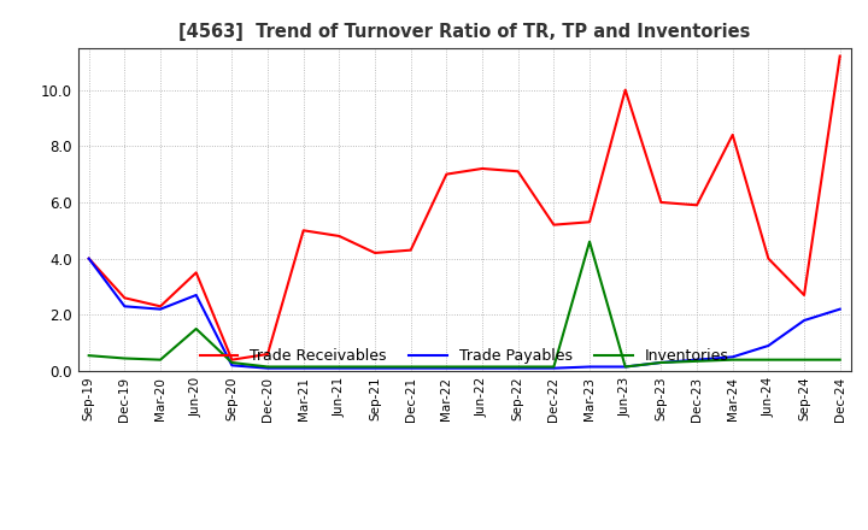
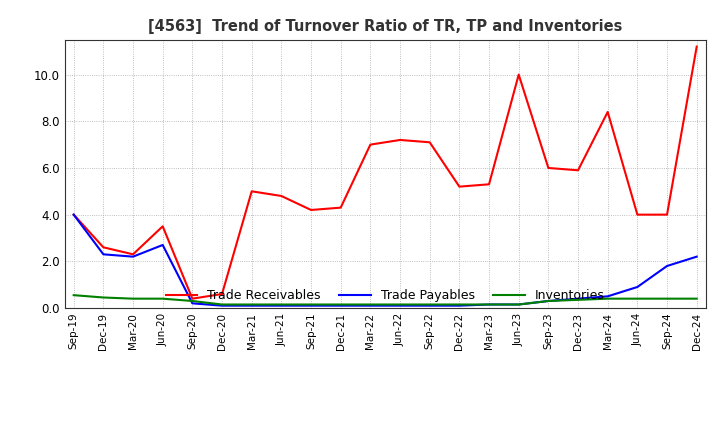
Inventories/Jun-20: 1.50 -> 0.40
Inventories/Mar-23: 4.60 -> 0.15
Trade Receivables/Sep-24: 2.7 -> 4.0
